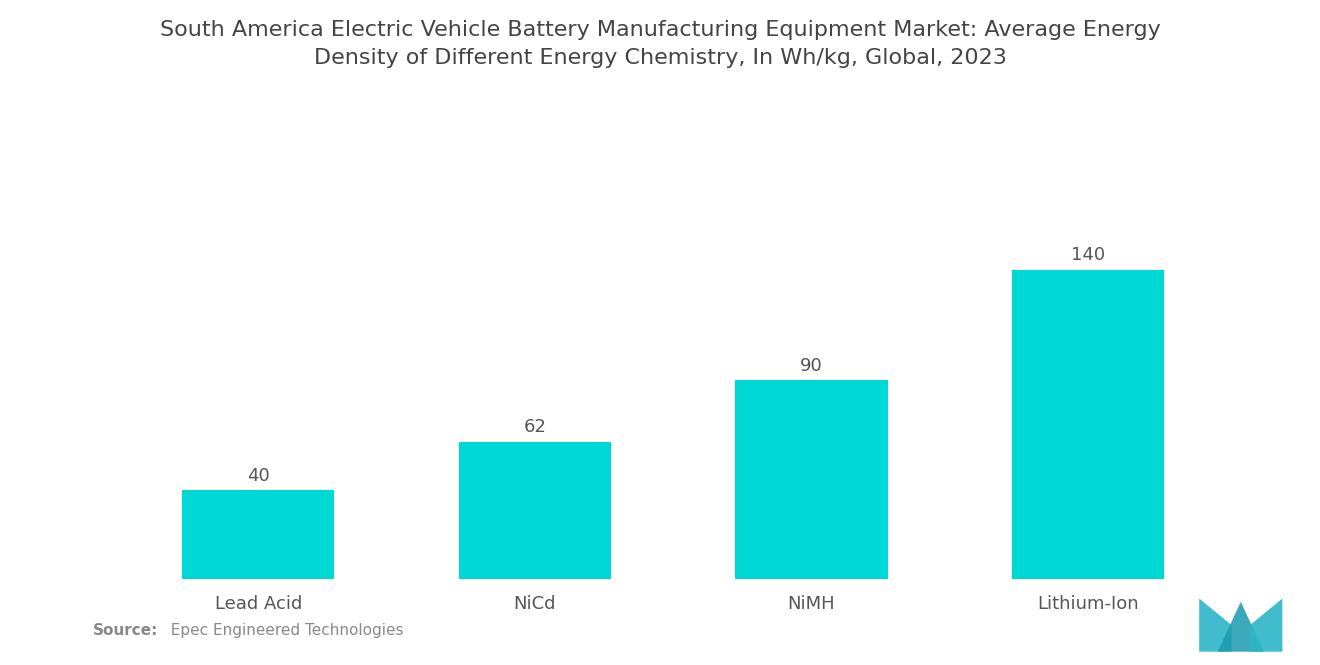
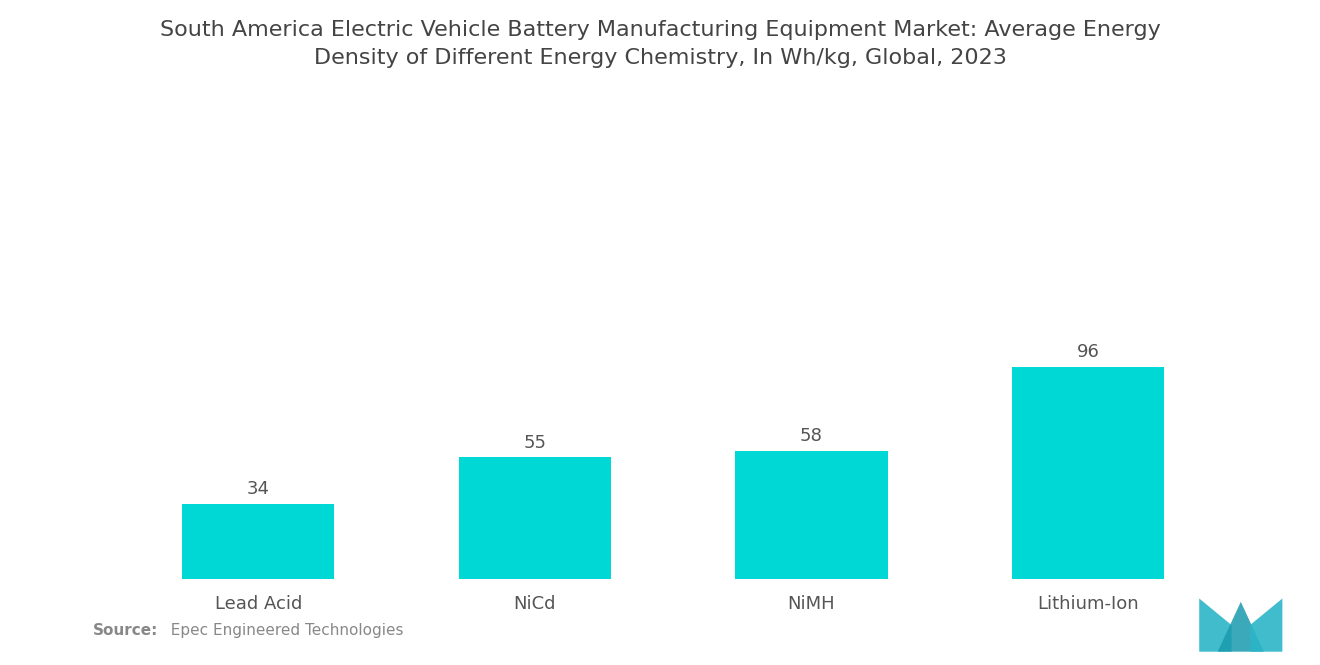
Lead Acid: 40 -> 34
NiCd: 62 -> 55
NiMH: 90 -> 58
Lithium-Ion: 140 -> 96
